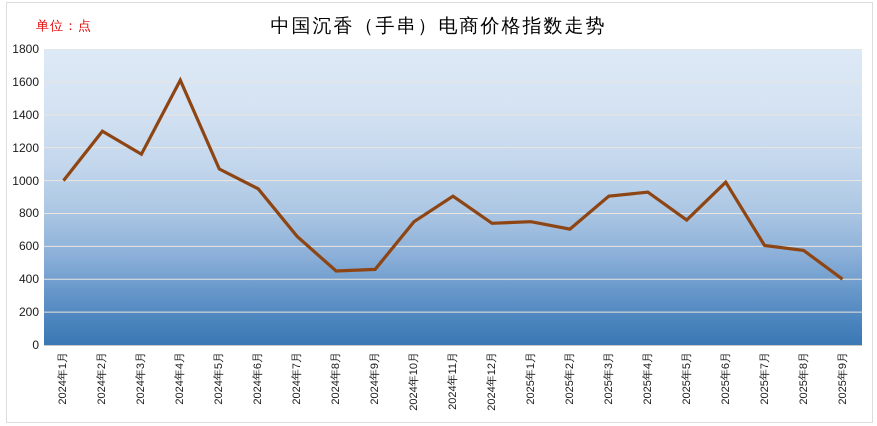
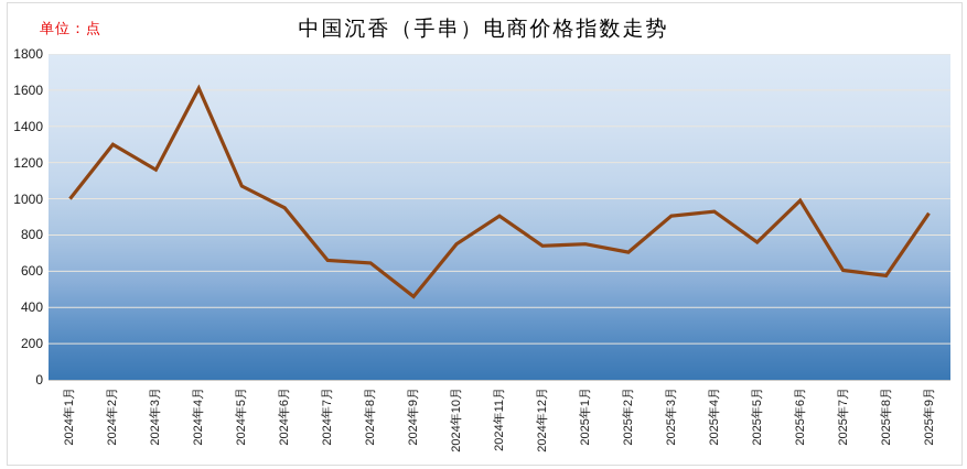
2024年8月: 450 -> 640
2025年9月: 400 -> 920
